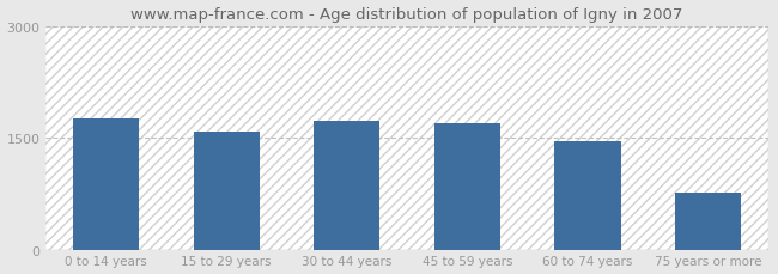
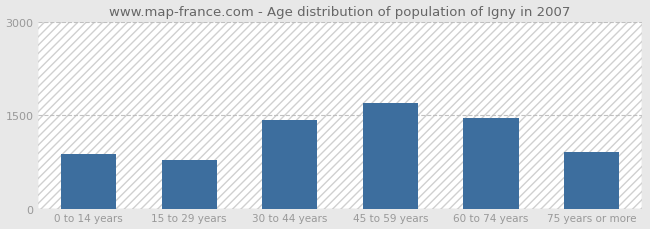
0 to 14 years: 1750 -> 880
15 to 29 years: 1580 -> 780
30 to 44 years: 1730 -> 1420
75 years or more: 760 -> 900
